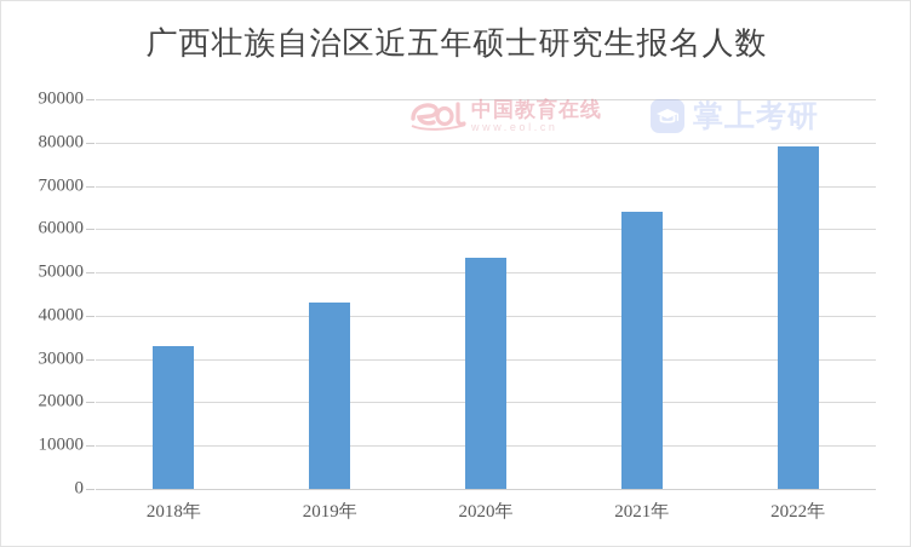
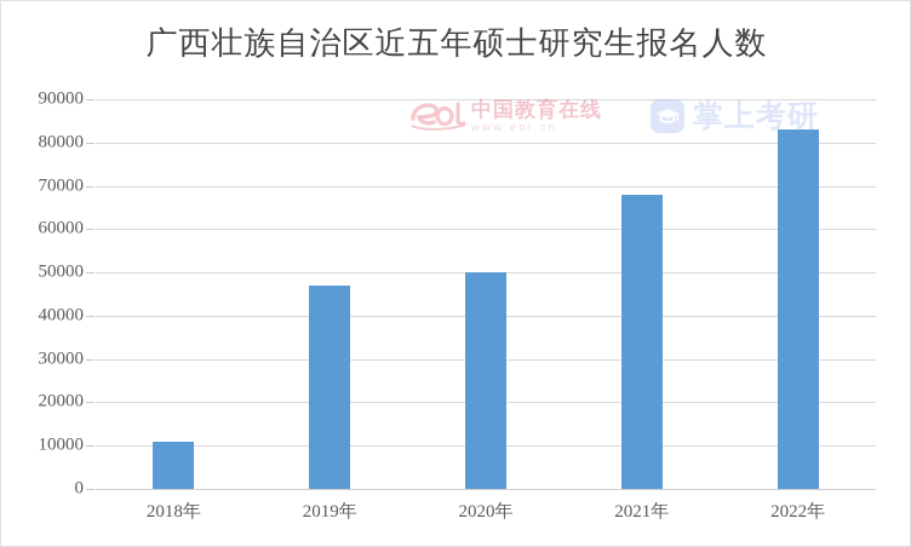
2018年: 33000 -> 11000
2019年: 43000 -> 47000
2020年: 54000 -> 50000
2021年: 64000 -> 68000
2022年: 79000 -> 83000
